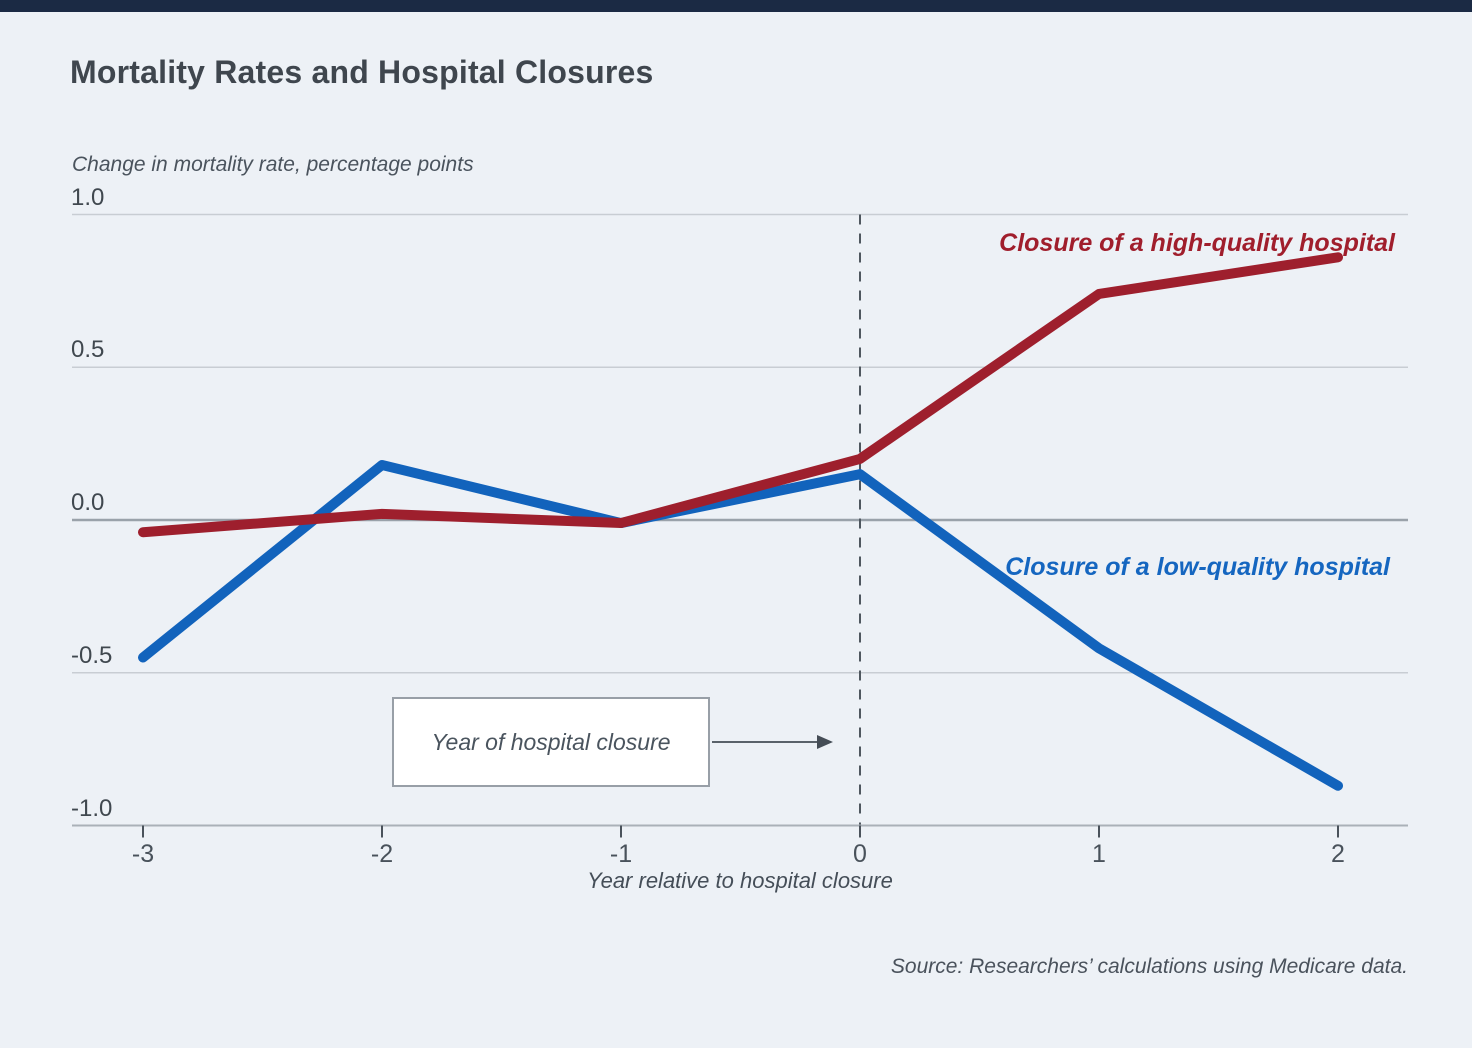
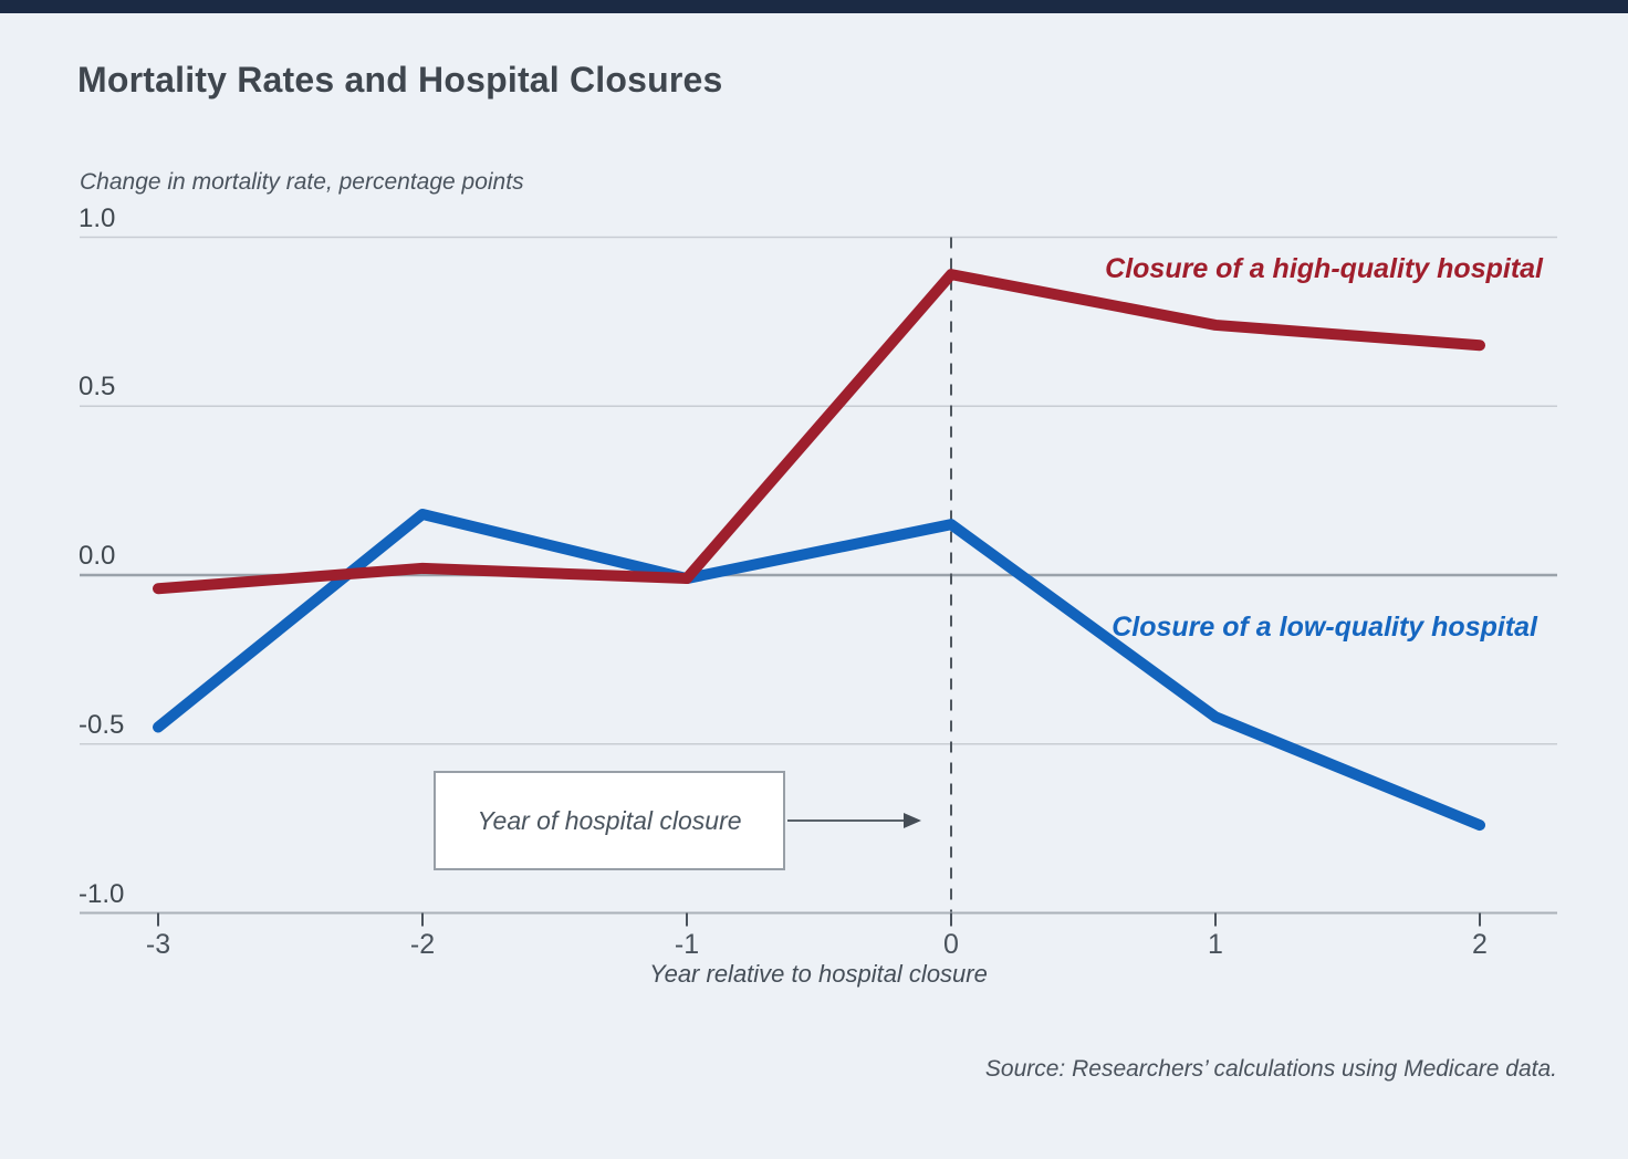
Closure of a high-quality hospital/0: 0.20 -> 0.89
Closure of a high-quality hospital/2: 0.86 -> 0.68
Closure of a low-quality hospital/2: -0.87 -> -0.74
